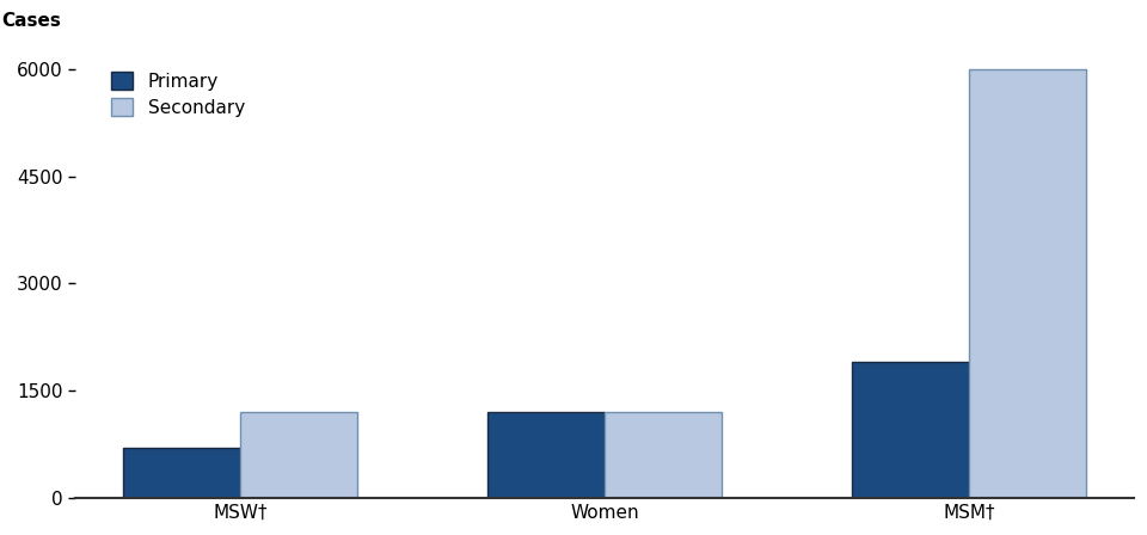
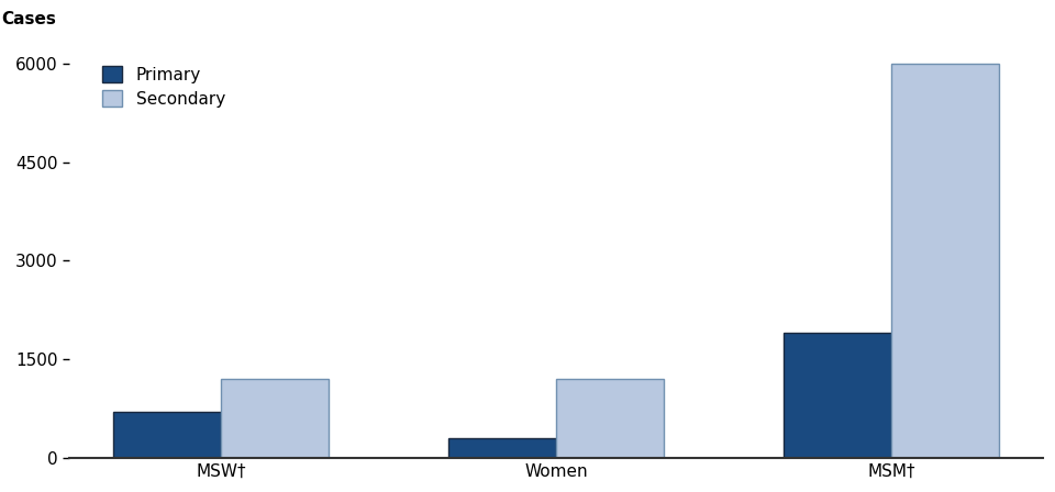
Primary/Women: 1200 -> 300
